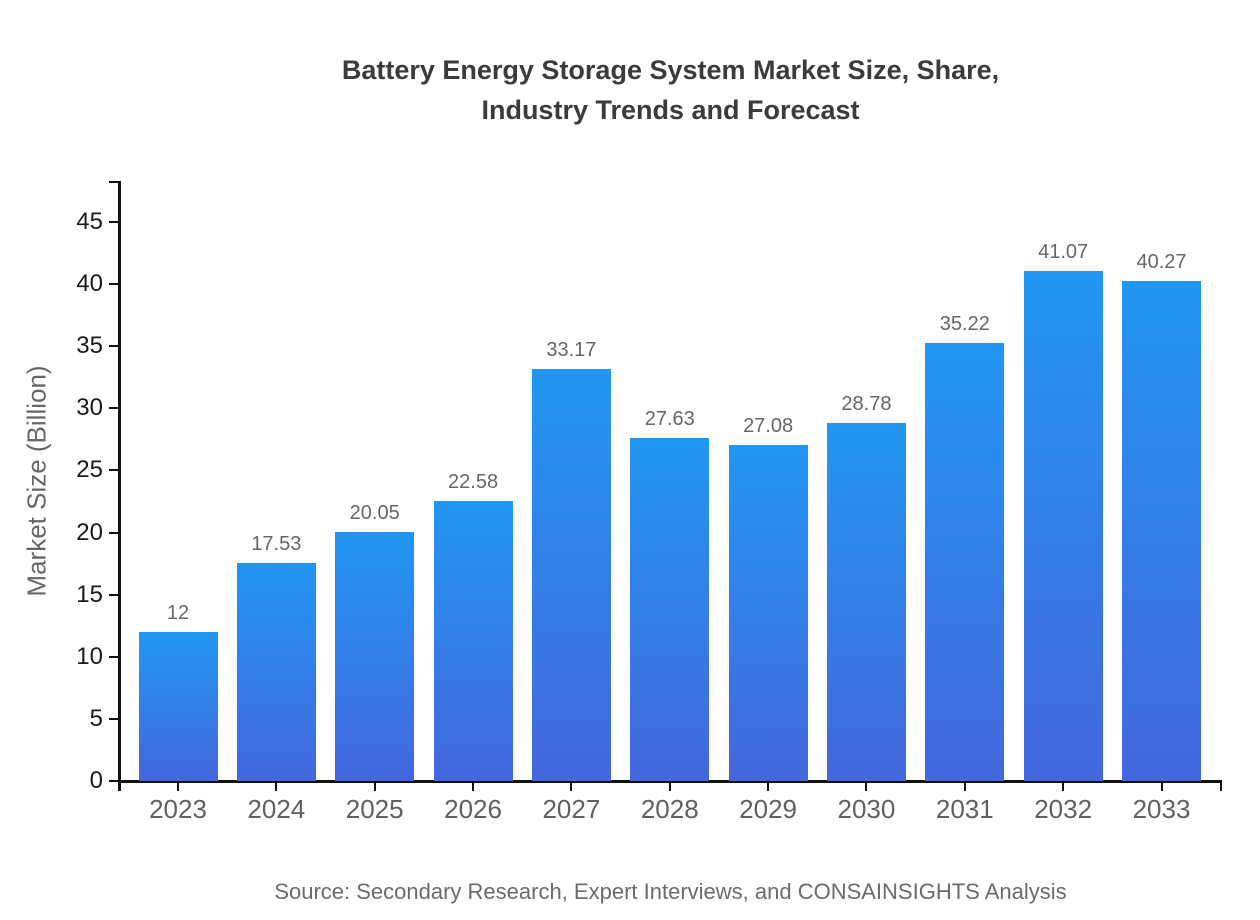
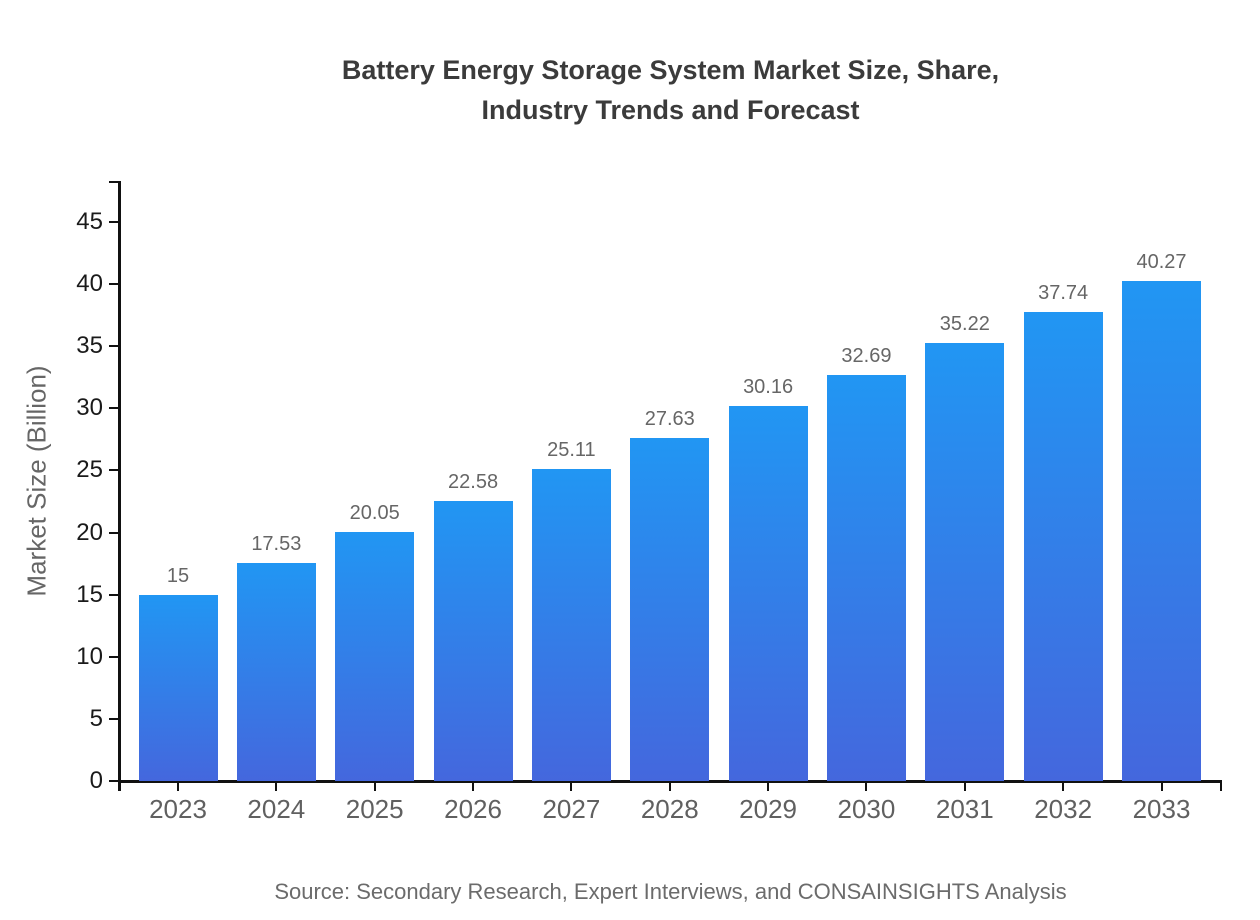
2023: 12 -> 15
2027: 33.17 -> 25.11
2029: 27.08 -> 30.16
2030: 28.78 -> 32.69
2032: 41.07 -> 37.74
